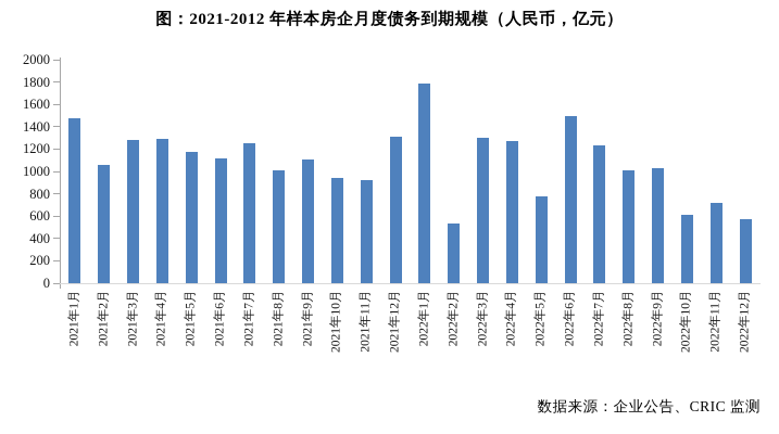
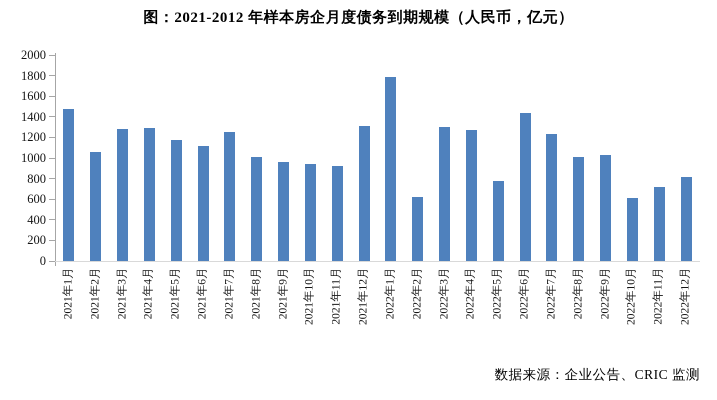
2021年9月: 1110 -> 960
2022年2月: 530 -> 620
2022年6月: 1500 -> 1440
2022年12月: 570 -> 820
